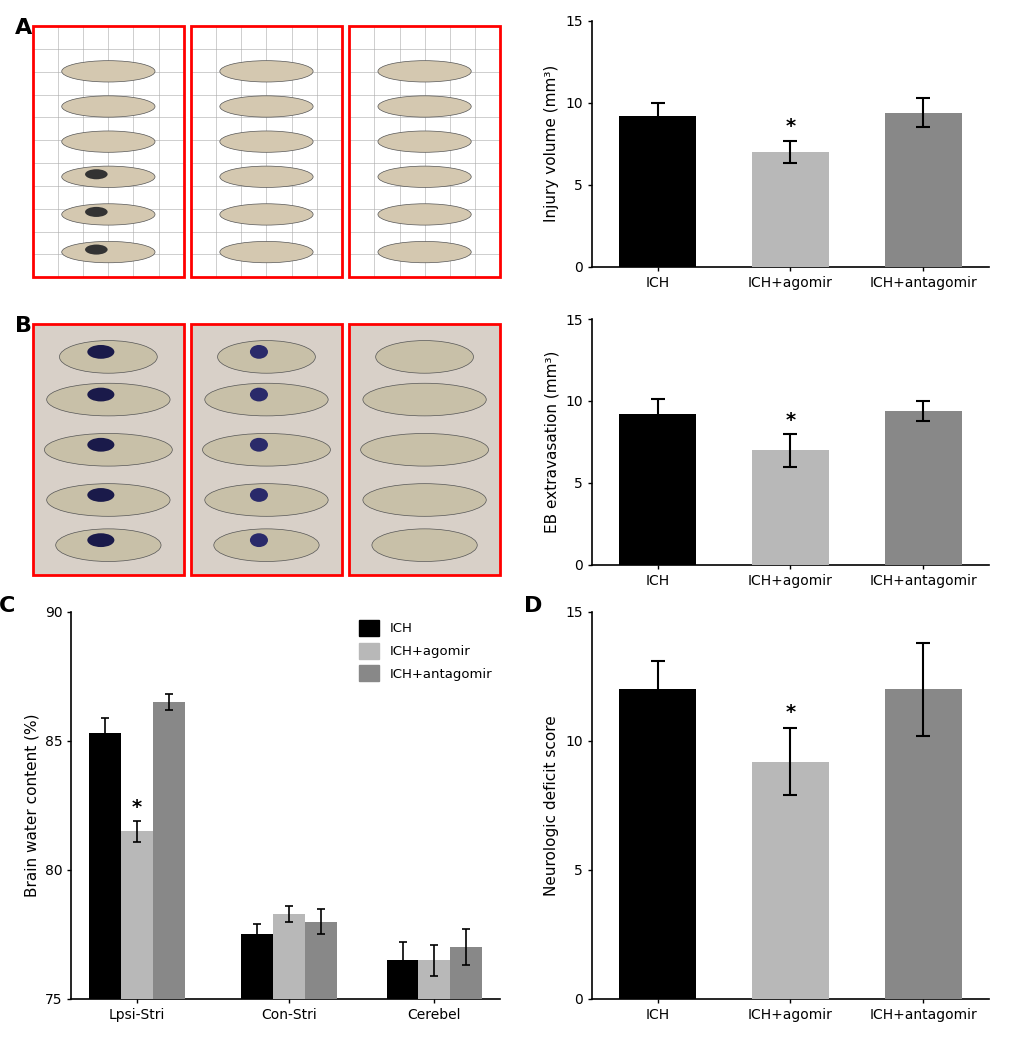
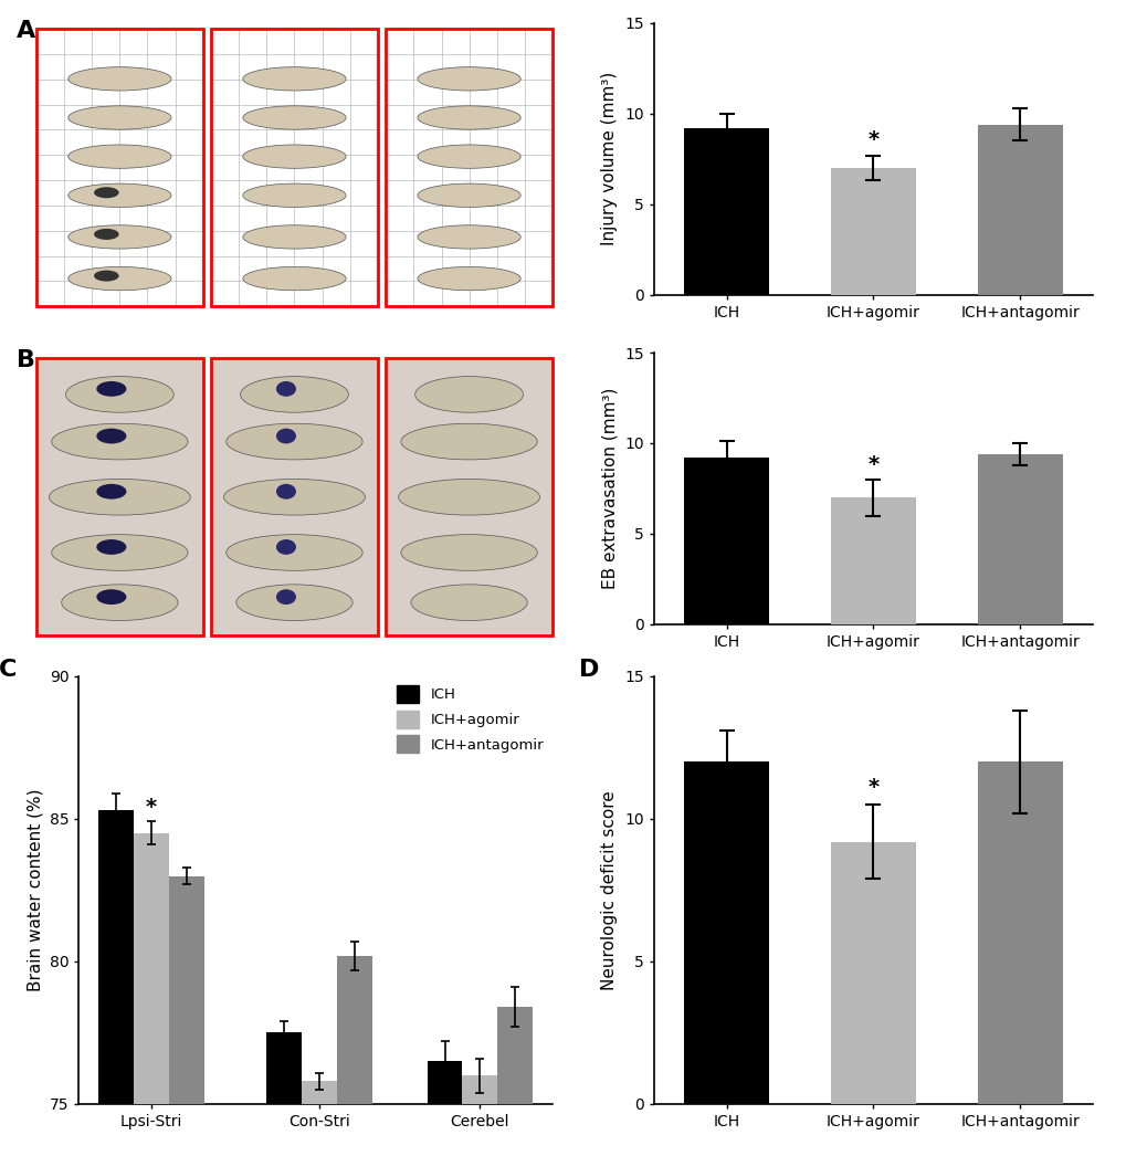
ICH+agomir/Lpsi-Stri: 81.5 -> 84.5
ICH+antagomir/Lpsi-Stri: 86.5 -> 83.0
ICH+agomir/Con-Stri: 78.3 -> 75.8
ICH+antagomir/Con-Stri: 78.0 -> 80.2
ICH+agomir/Cerebel: 76.5 -> 76.0
ICH+antagomir/Cerebel: 77.0 -> 78.4
